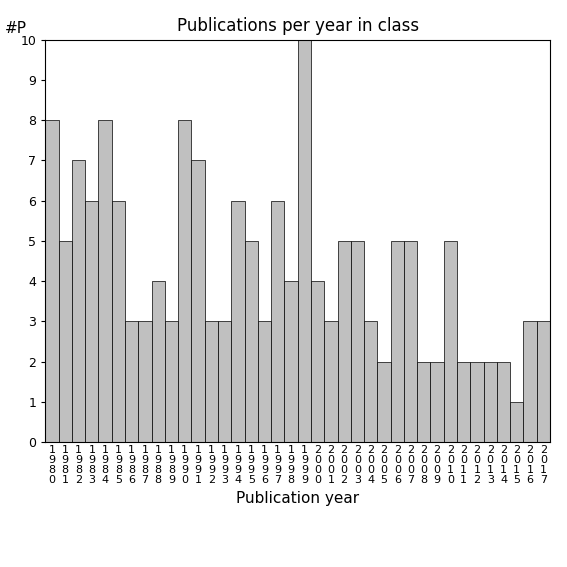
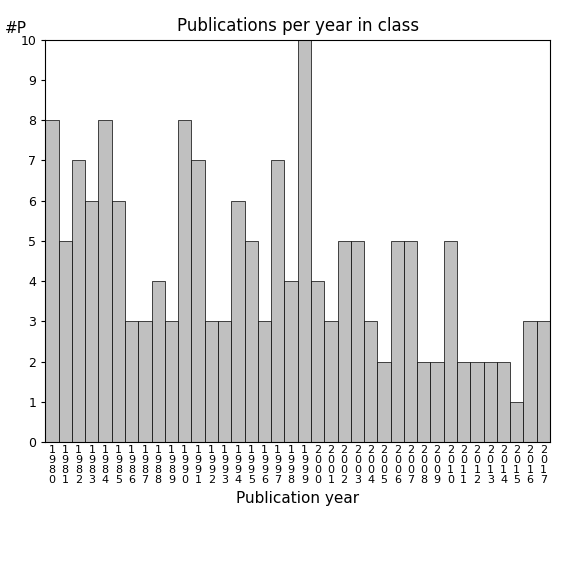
1 9 9 7: 6 -> 7
